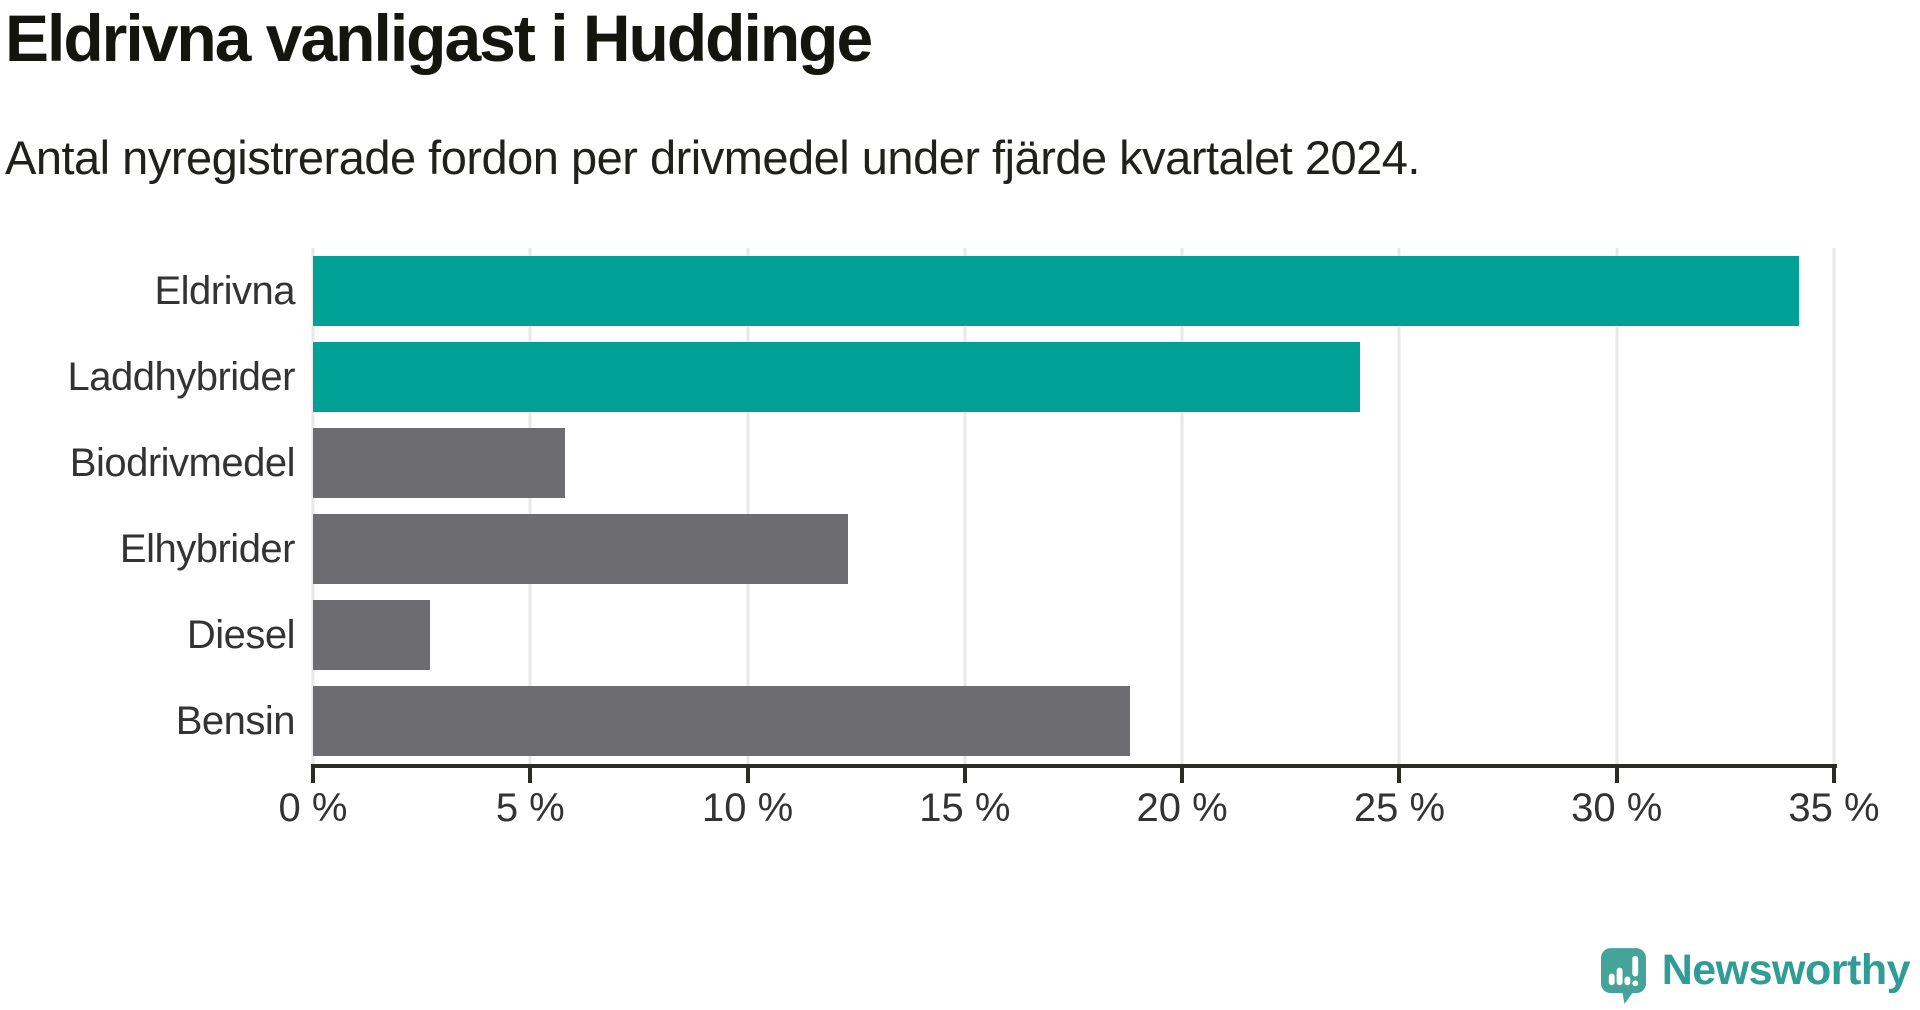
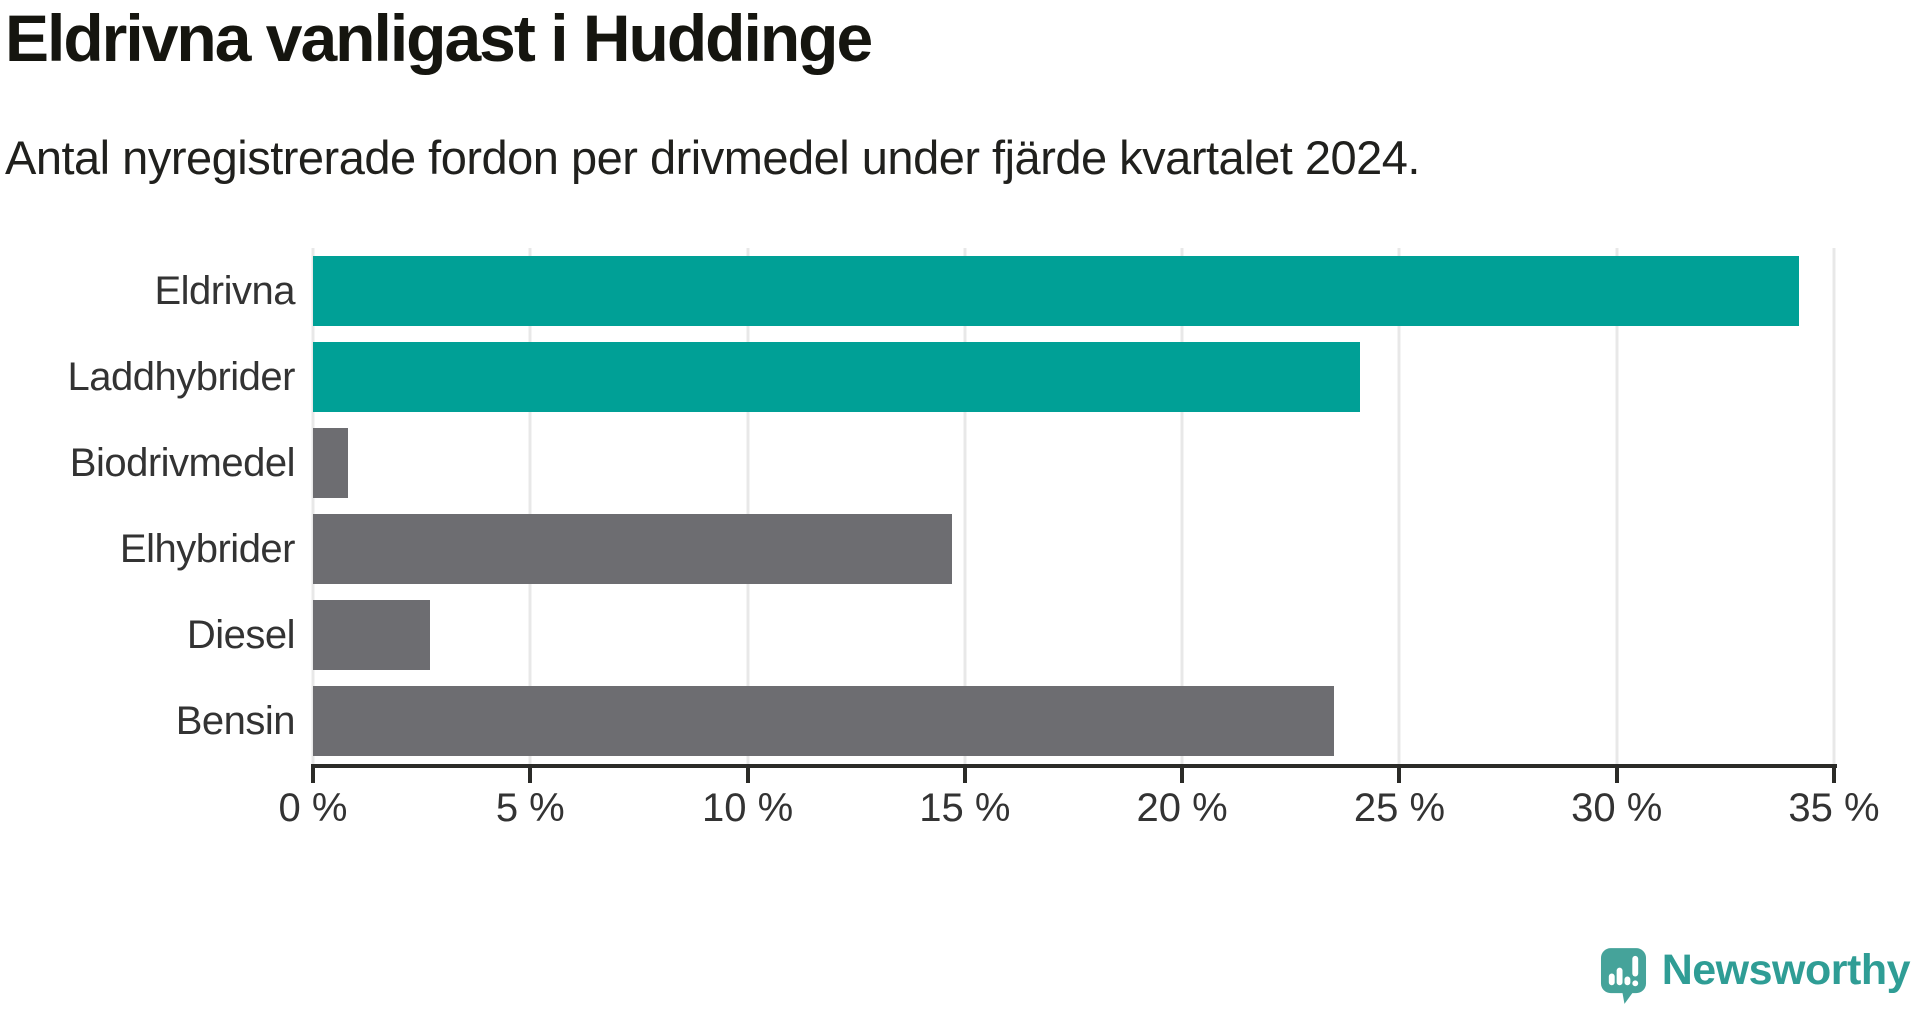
Biodrivmedel: 5.8% -> 0.8%
Elhybrider: 12.3% -> 14.7%
Bensin: 18.8% -> 23.5%
